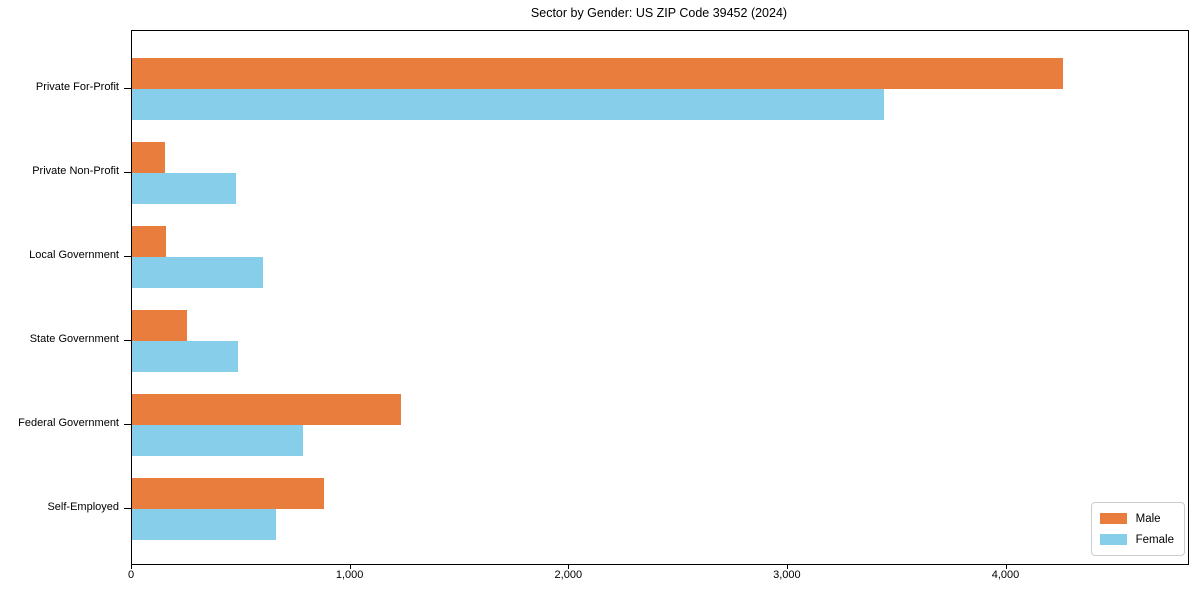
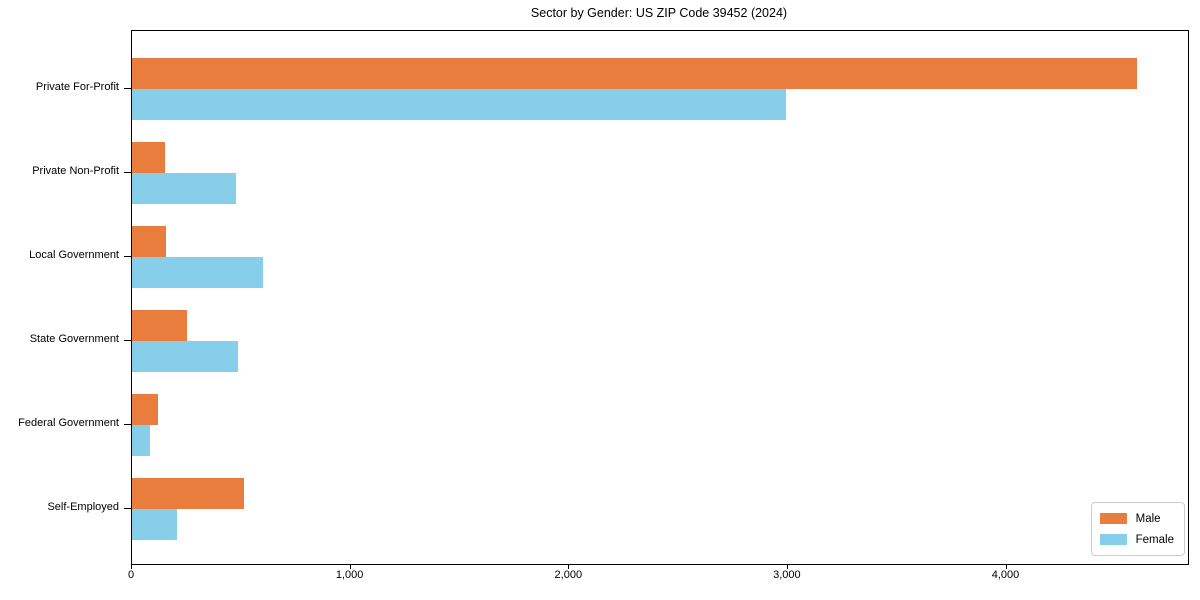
Male/Private For-Profit: 4260 -> 4600
Female/Private For-Profit: 3440 -> 2990
Male/Federal Government: 1230 -> 120
Female/Federal Government: 780 -> 80
Male/Self-Employed: 880 -> 510
Female/Self-Employed: 660 -> 210
